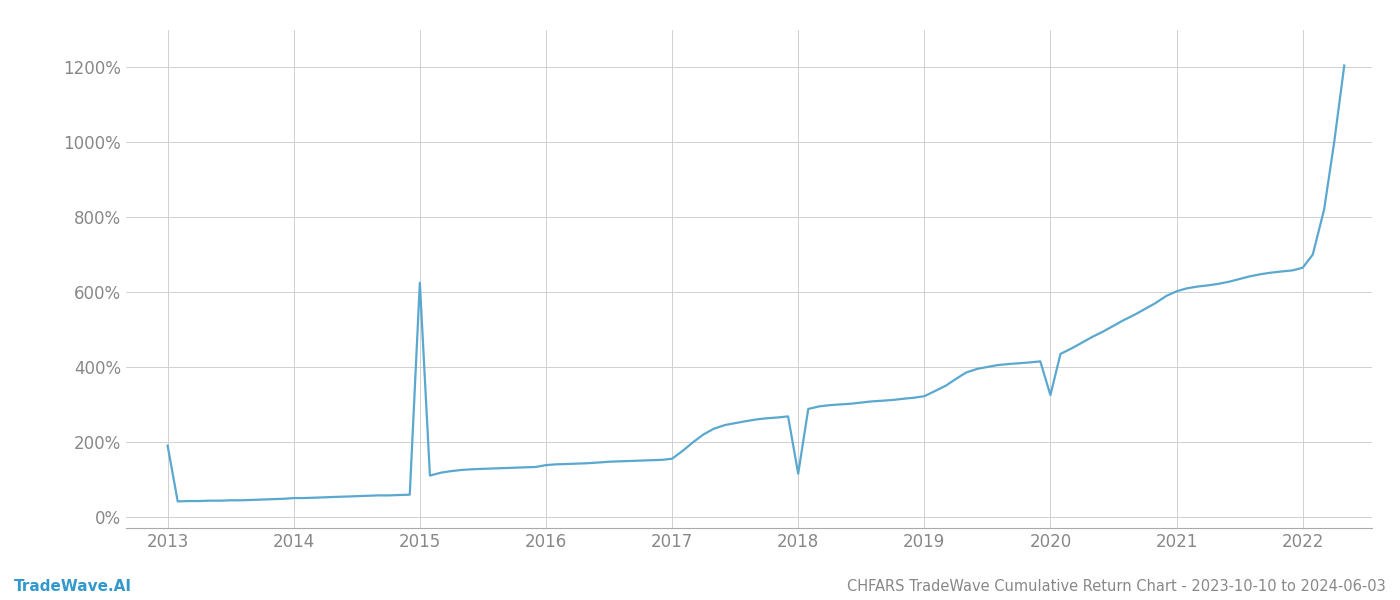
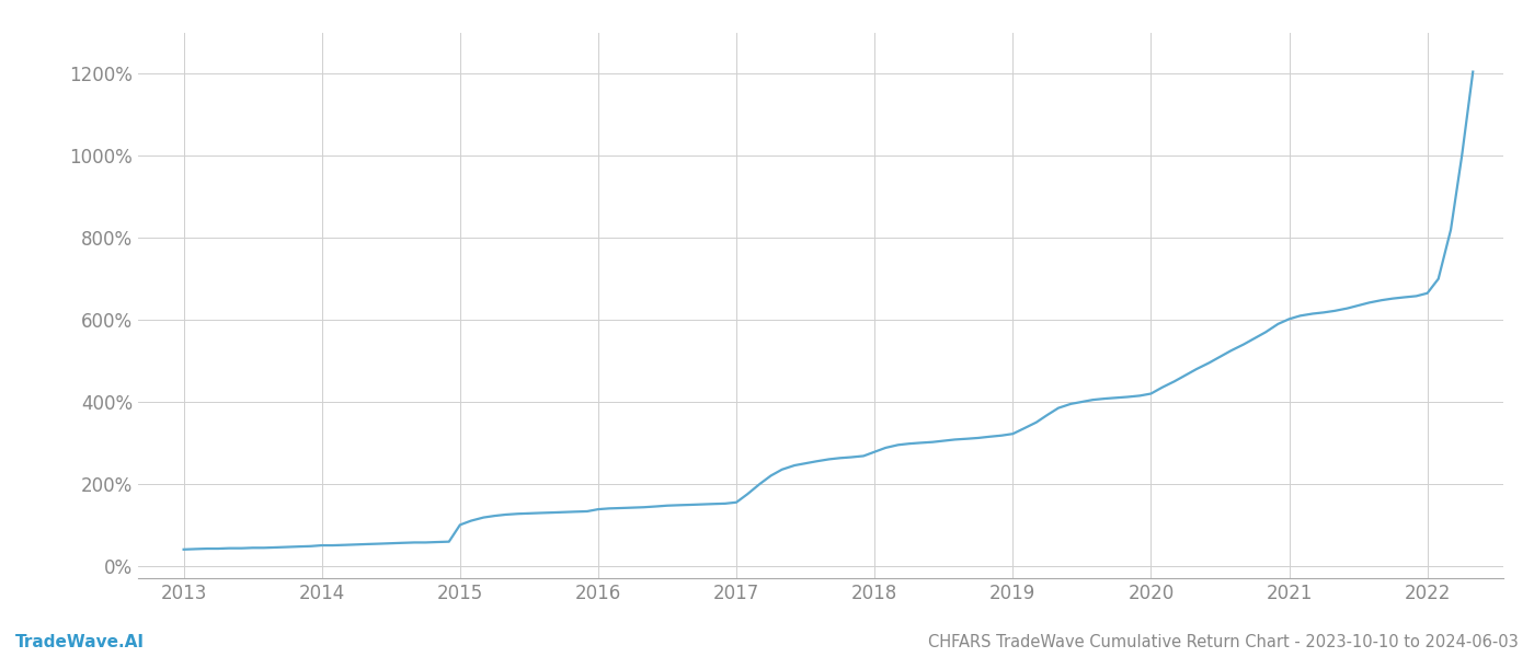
2013: 190% -> 40%
2015: 625% -> 100%
2018: 115% -> 278%
2020: 325% -> 420%
